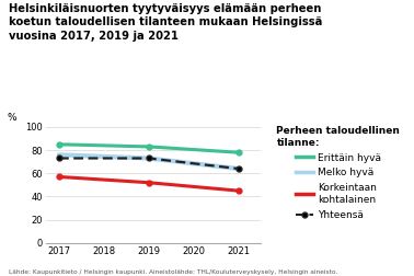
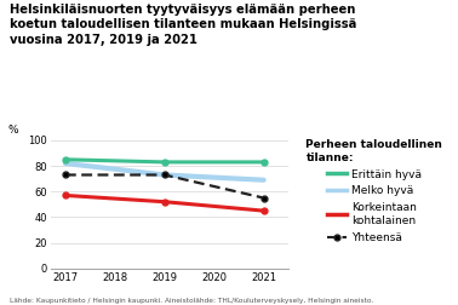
Melko hyvä/2017: 76 -> 82
Erittäin hyvä/2021: 78 -> 83
Melko hyvä/2021: 64 -> 69
Yhteensä/2021: 64 -> 55
